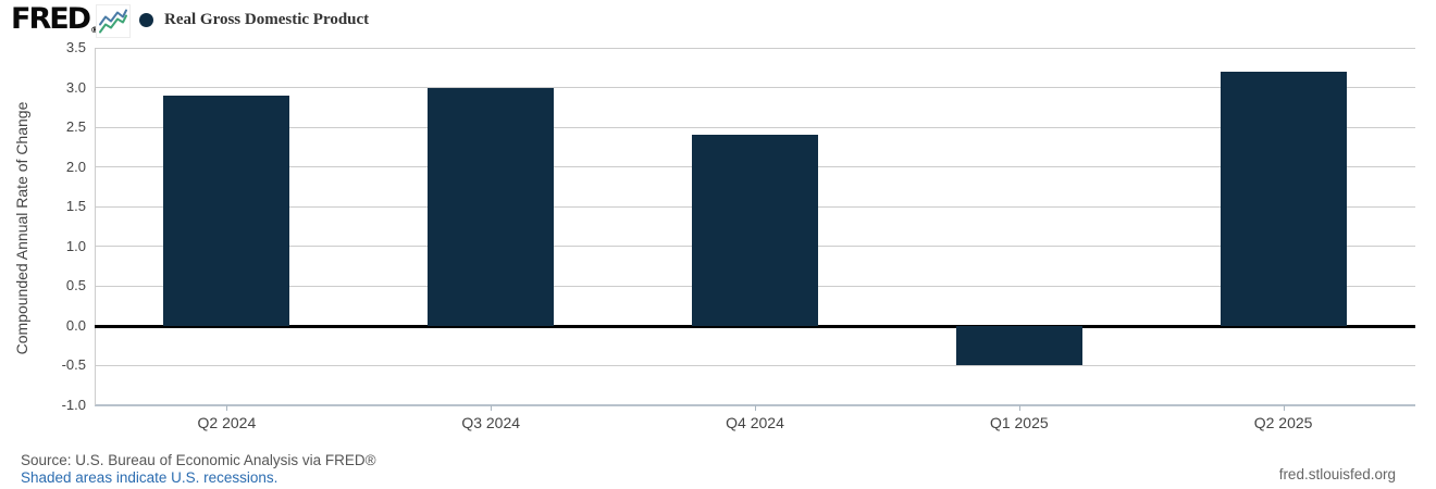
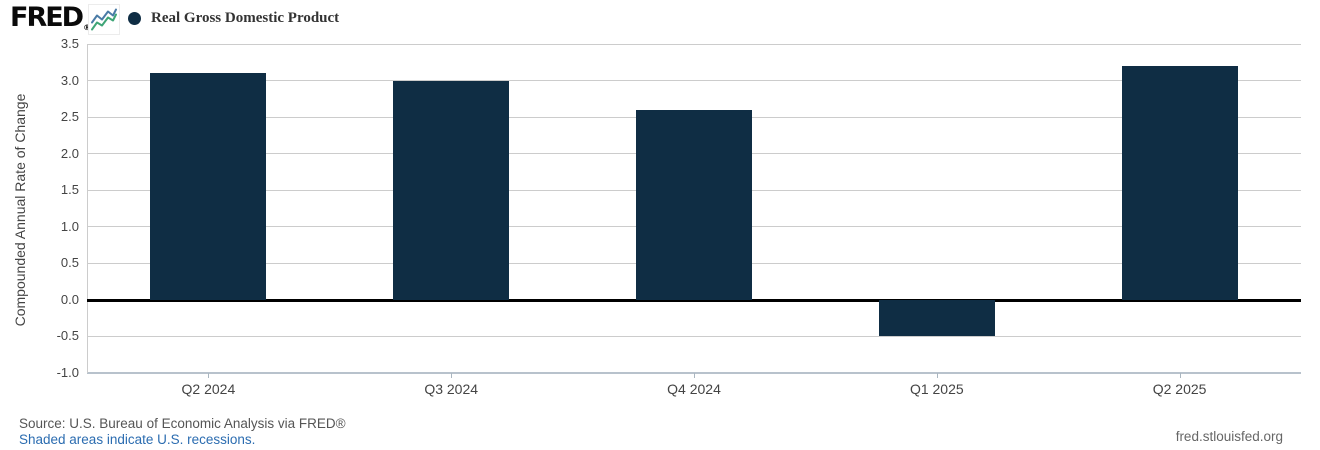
Q2 2024: 2.9 -> 3.1
Q4 2024: 2.4 -> 2.6
